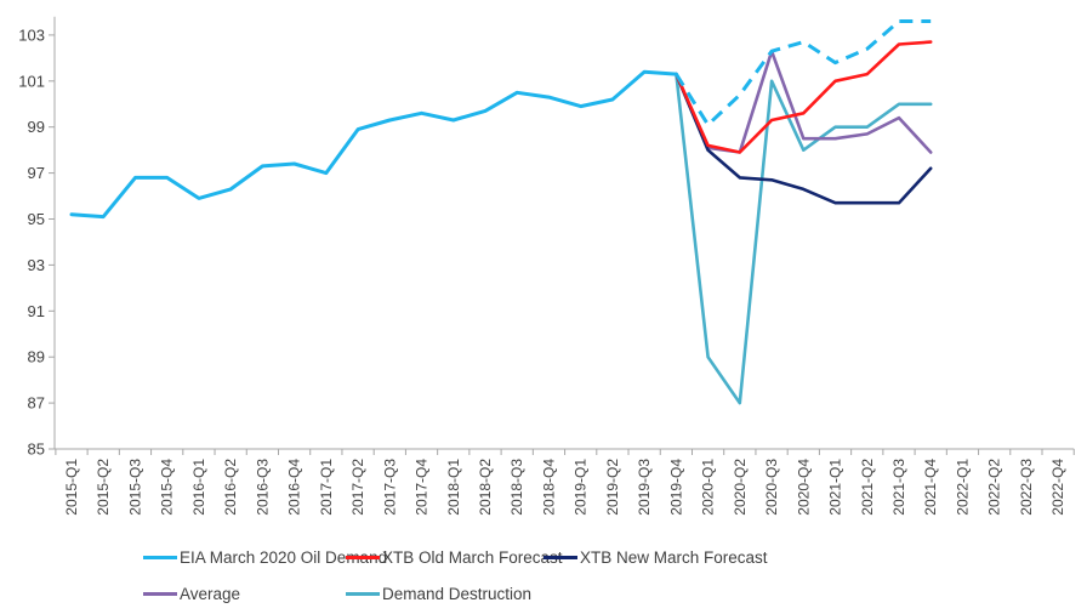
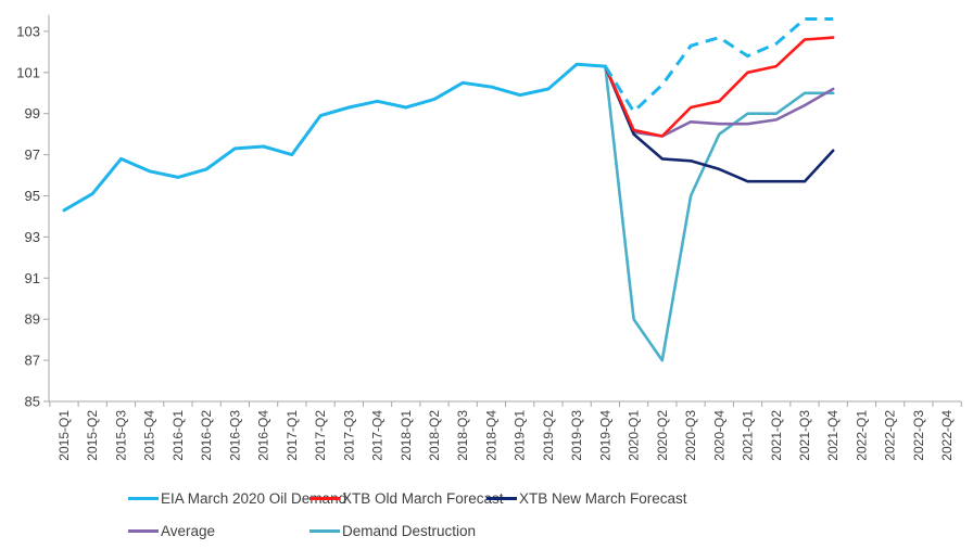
EIA March 2020 Oil Demand/2015-Q1: 95.2 -> 94.3
EIA March 2020 Oil Demand/2015-Q4: 96.8 -> 96.2
Average/2020-Q3: 102.3 -> 98.6
Demand Destruction/2020-Q3: 101.0 -> 95.0
Average/2021-Q4: 97.9 -> 100.2
